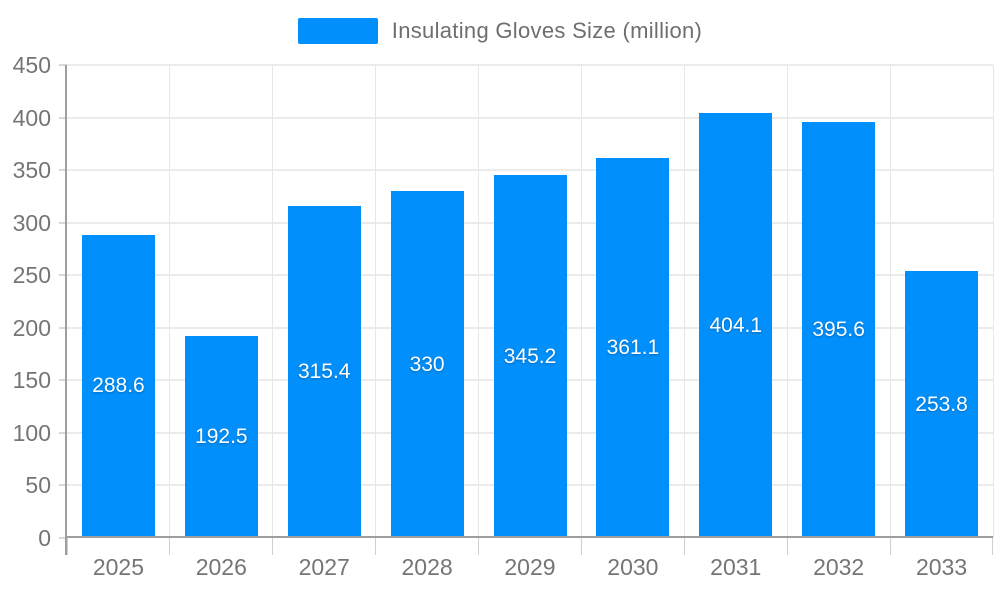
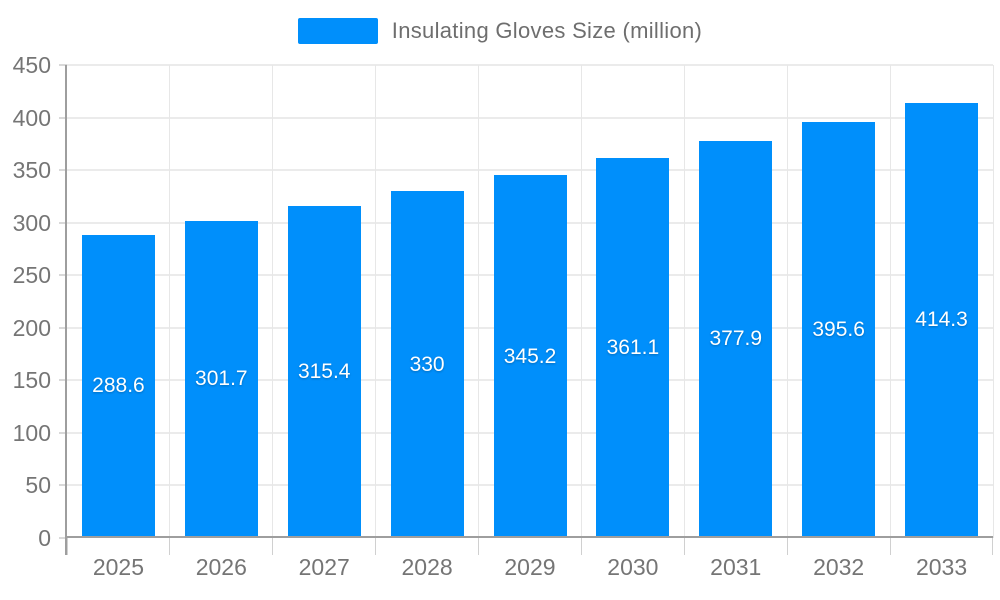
2026: 192.5 -> 301.7
2031: 404.1 -> 377.9
2033: 253.8 -> 414.3
